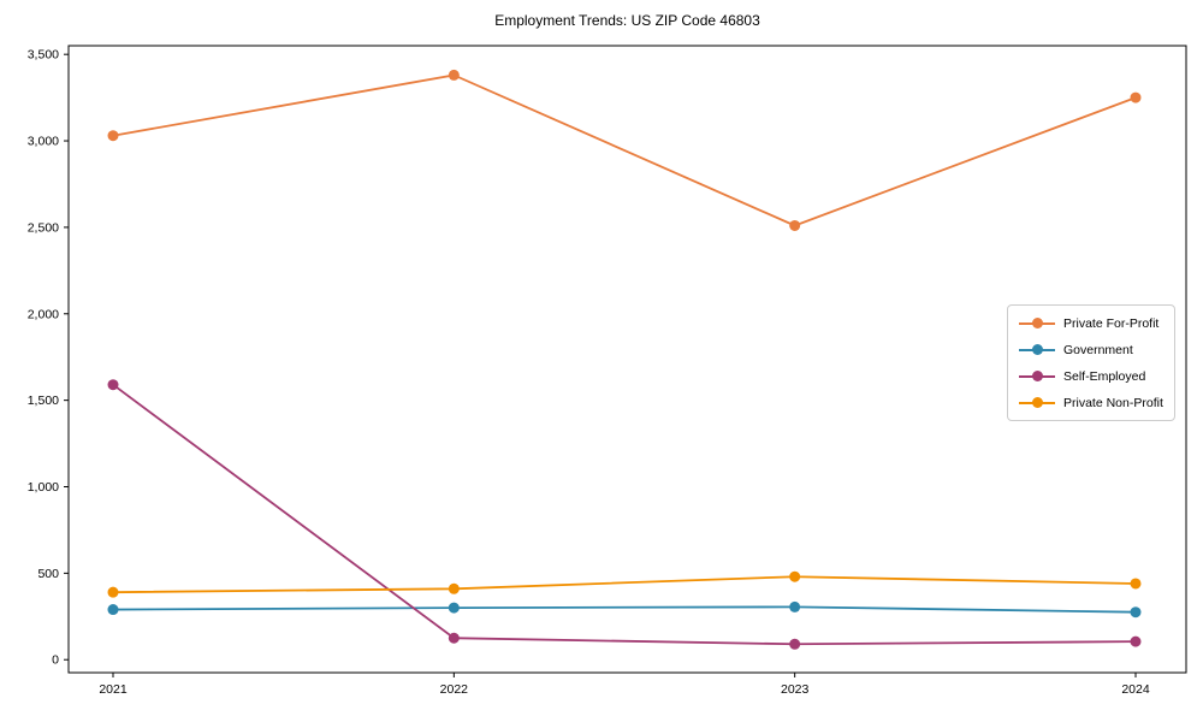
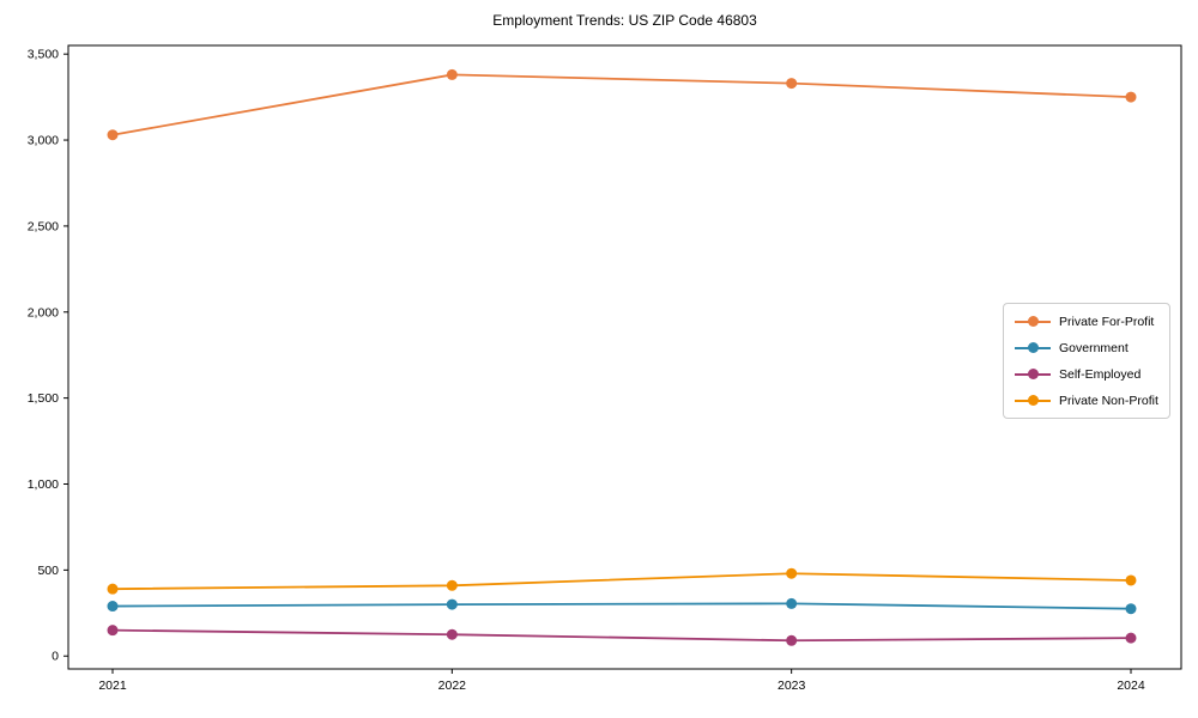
Self-Employed/2021: 1590 -> 150
Private For-Profit/2023: 2510 -> 3330
